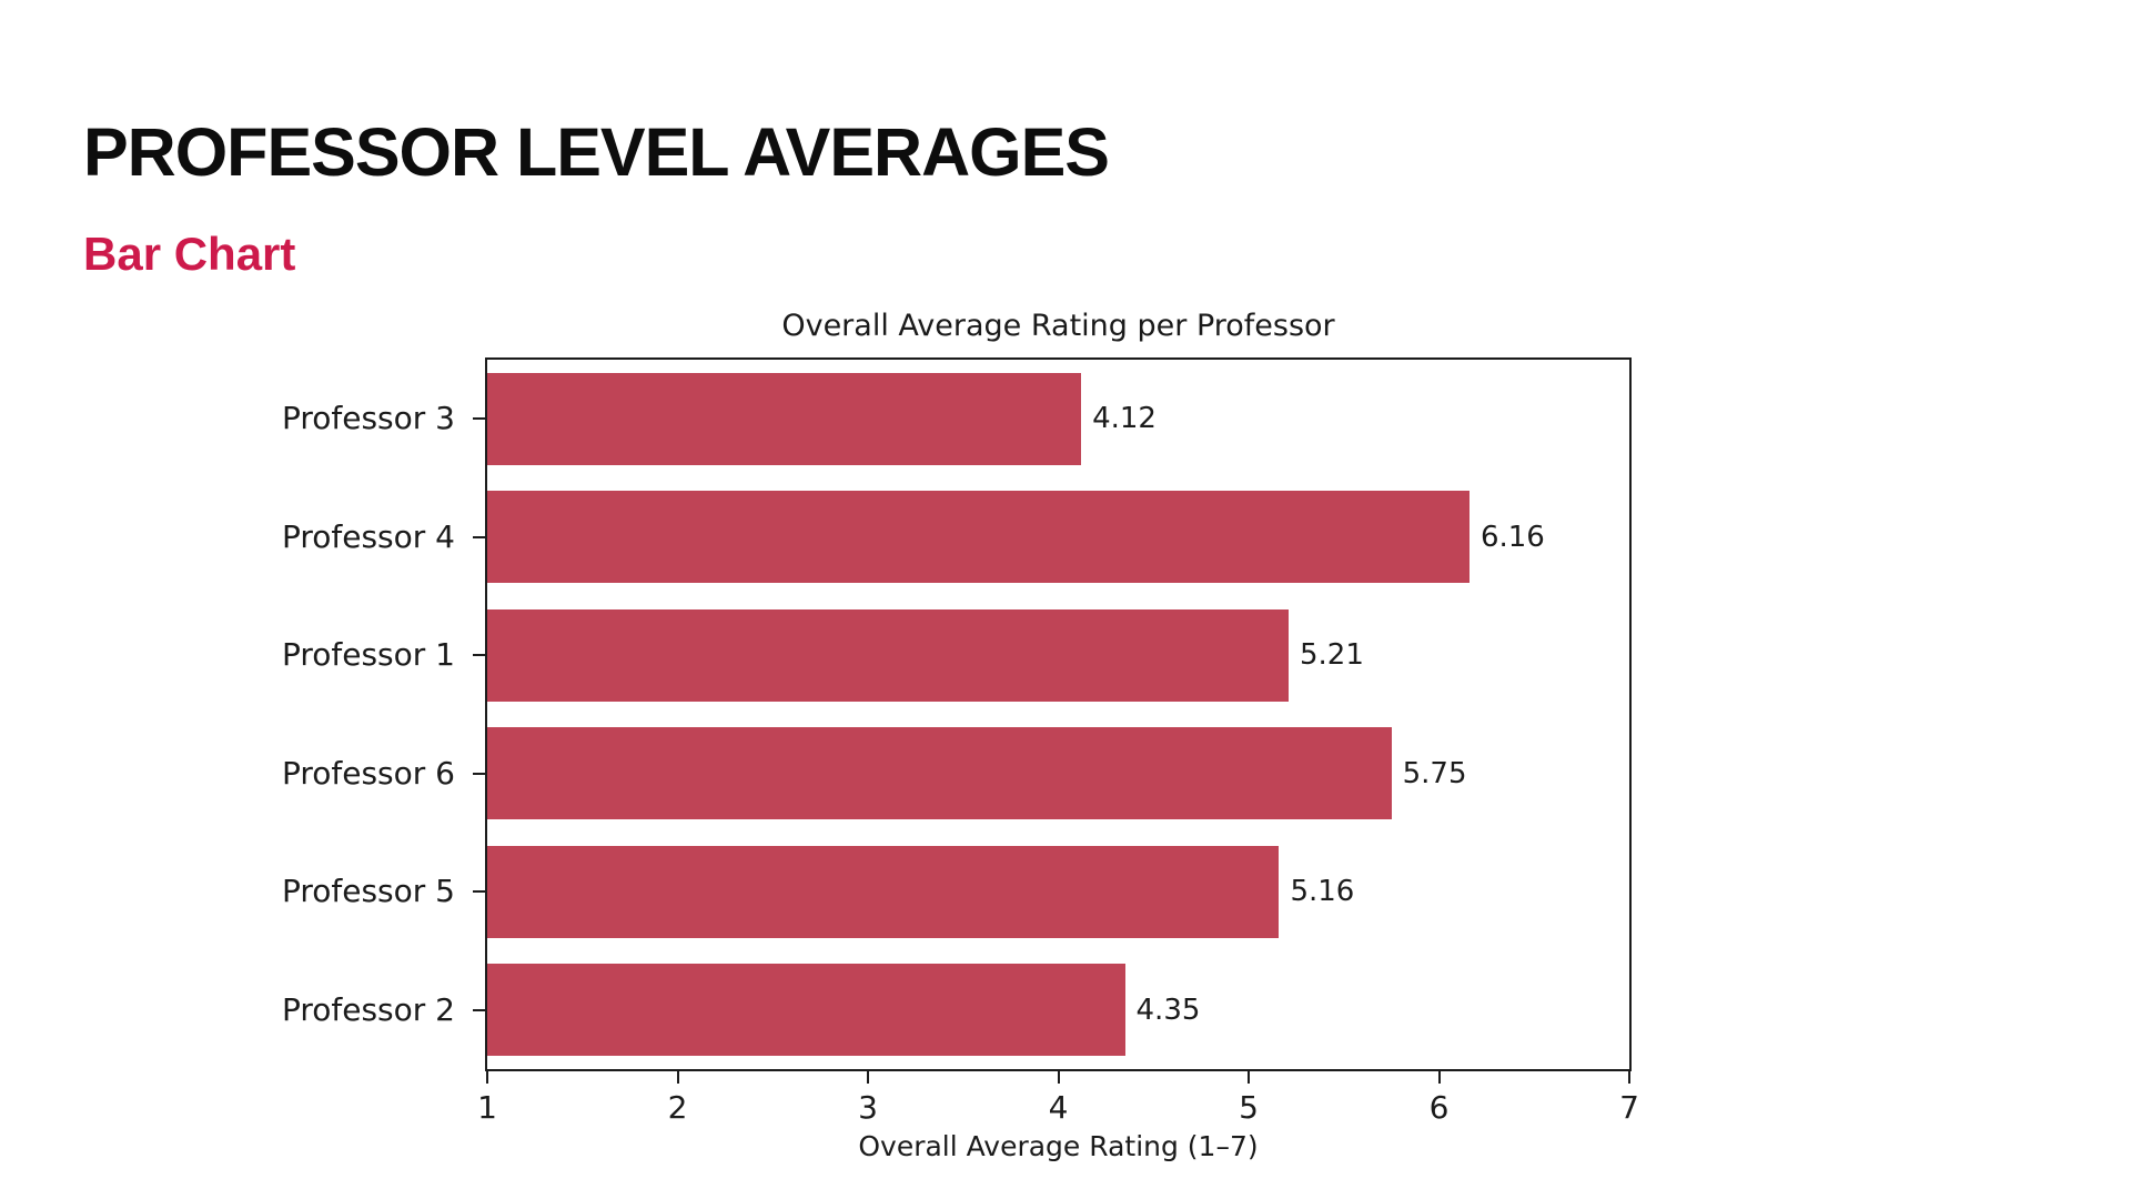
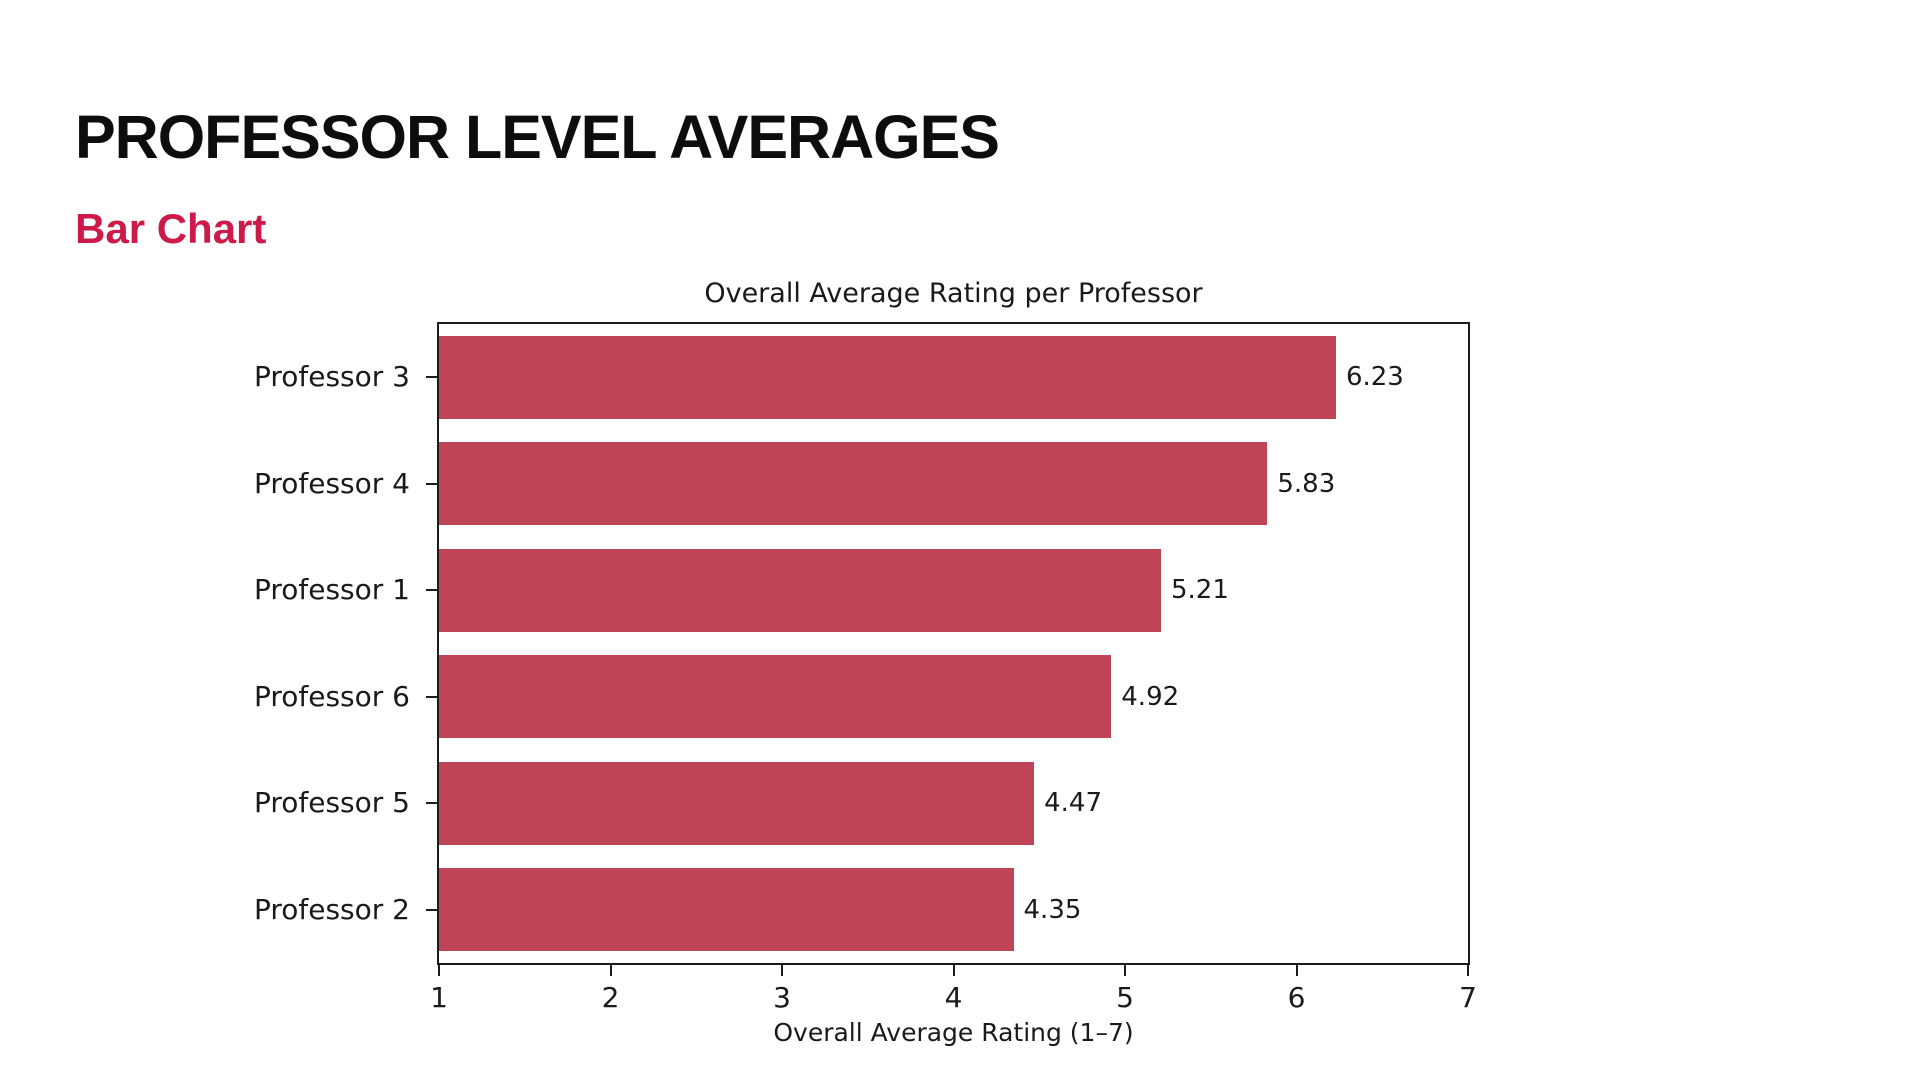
Professor 3: 4.12 -> 6.23
Professor 4: 6.16 -> 5.83
Professor 6: 5.75 -> 4.92
Professor 5: 5.16 -> 4.47
